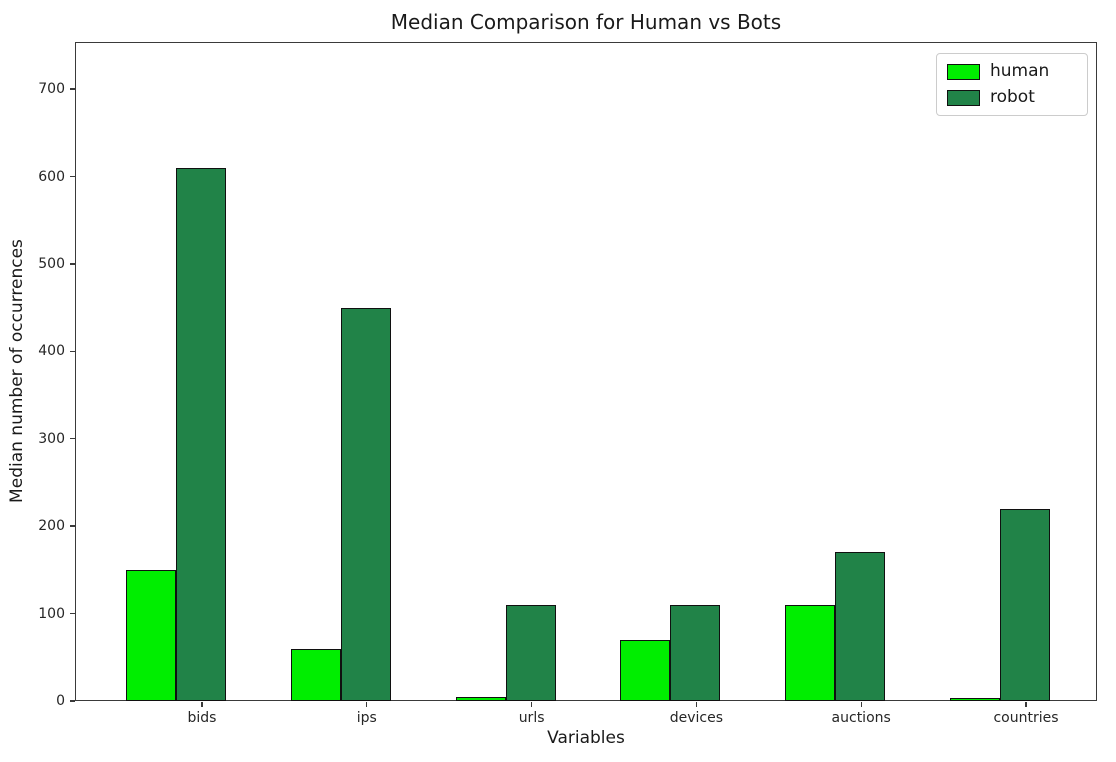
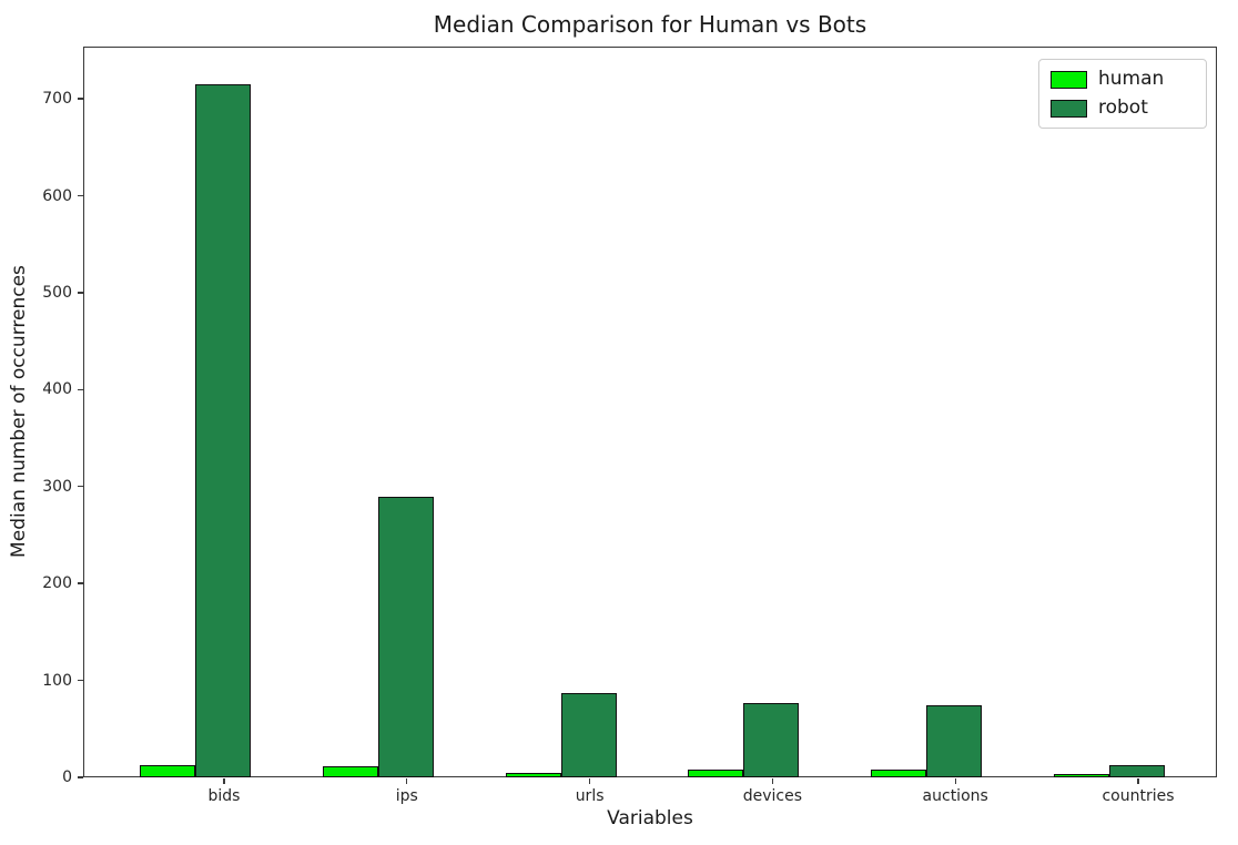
human/bids: 150 -> 10
robot/bids: 610 -> 720
human/ips: 60 -> 10
robot/ips: 450 -> 290
robot/urls: 110 -> 90
human/devices: 70 -> 10
robot/devices: 110 -> 80
human/auctions: 110 -> 10
robot/auctions: 170 -> 70
robot/countries: 220 -> 10
